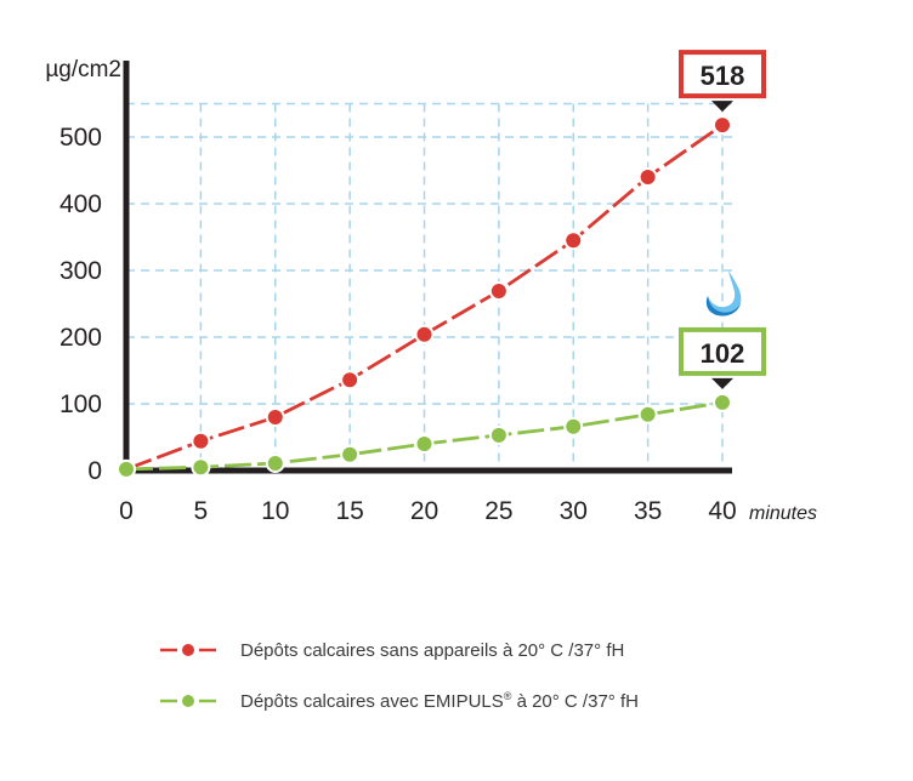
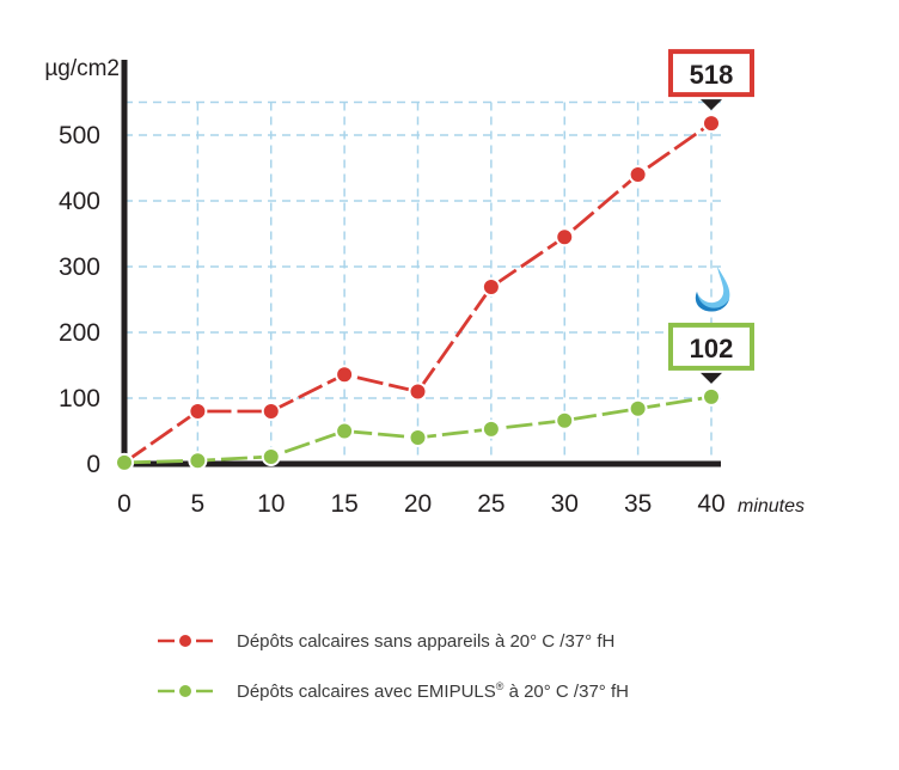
Dépôts calcaires sans appareils à 20° C /37° fH/5: 40 -> 80
Dépôts calcaires avec EMIPULS® à 20° C /37° fH/15: 20 -> 50
Dépôts calcaires sans appareils à 20° C /37° fH/20: 200 -> 110
